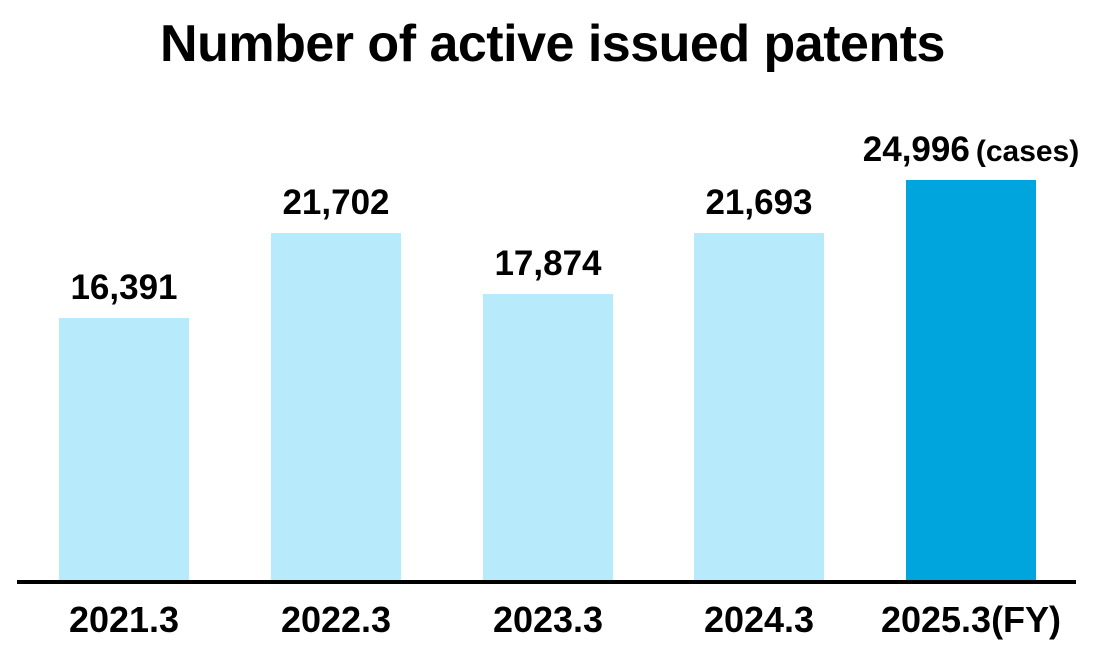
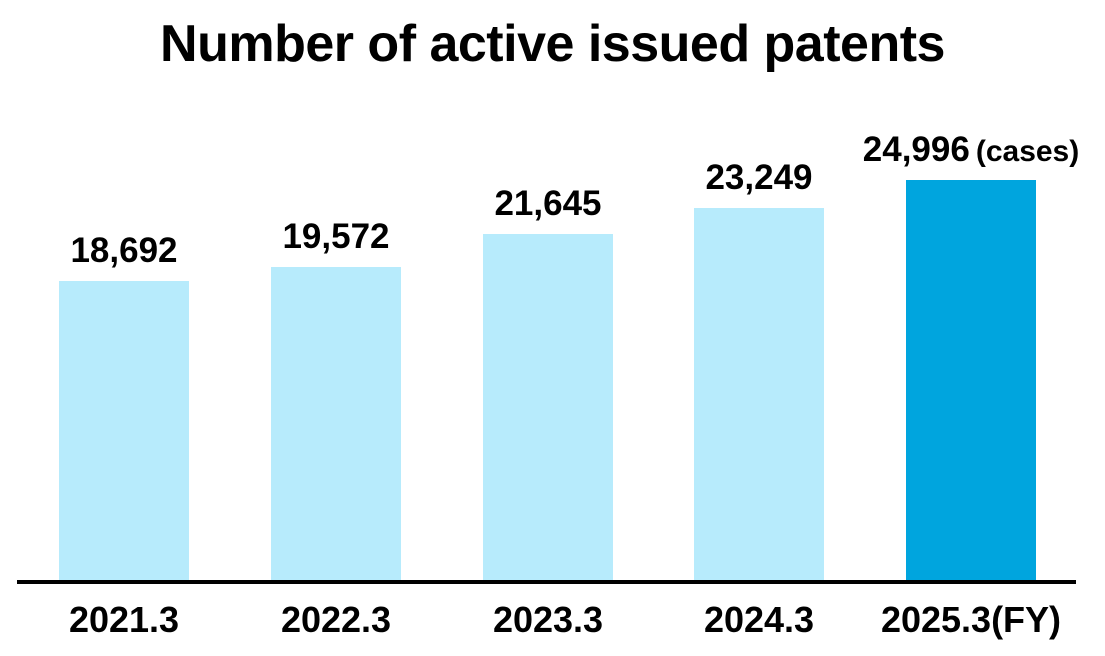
2021.3: 16,391 -> 18,692
2022.3: 21,702 -> 19,572
2023.3: 17,874 -> 21,645
2024.3: 21,693 -> 23,249
